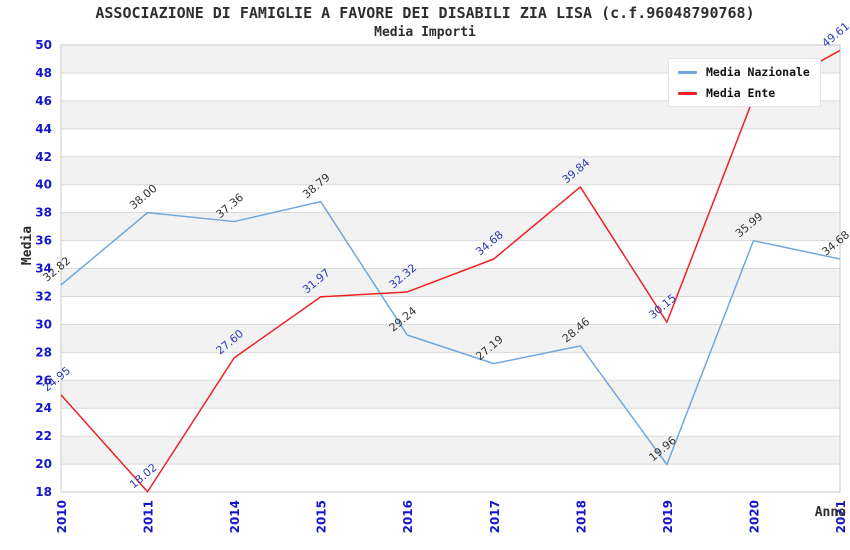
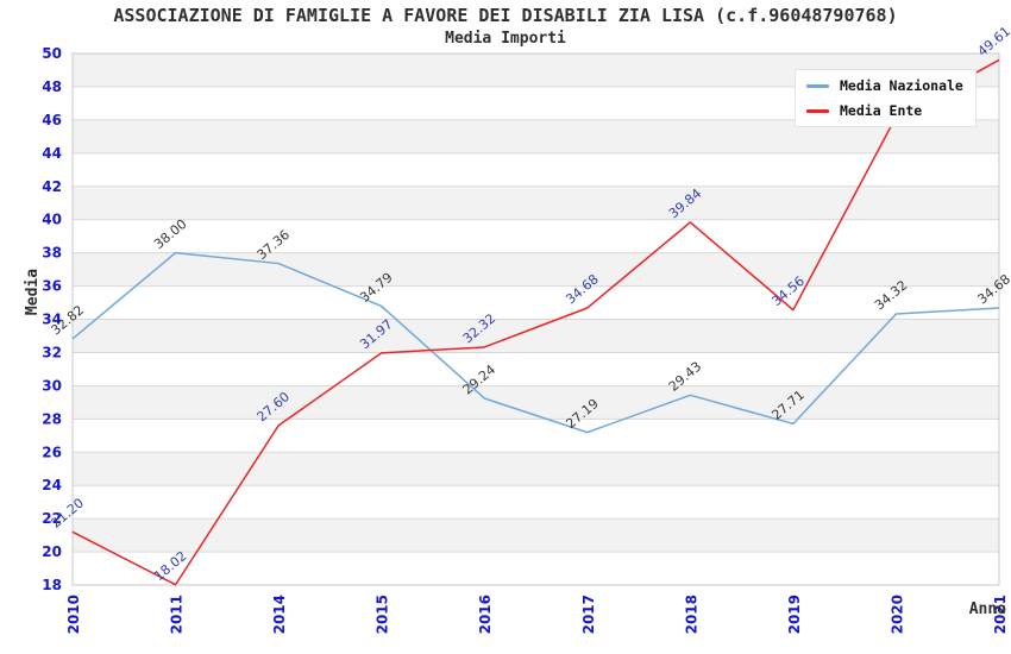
Media Ente/2010: 24.95 -> 21.20
Media Nazionale/2015: 38.79 -> 34.79
Media Nazionale/2018: 28.46 -> 29.43
Media Nazionale/2019: 19.96 -> 27.71
Media Ente/2019: 30.15 -> 34.56
Media Nazionale/2020: 35.99 -> 34.32
